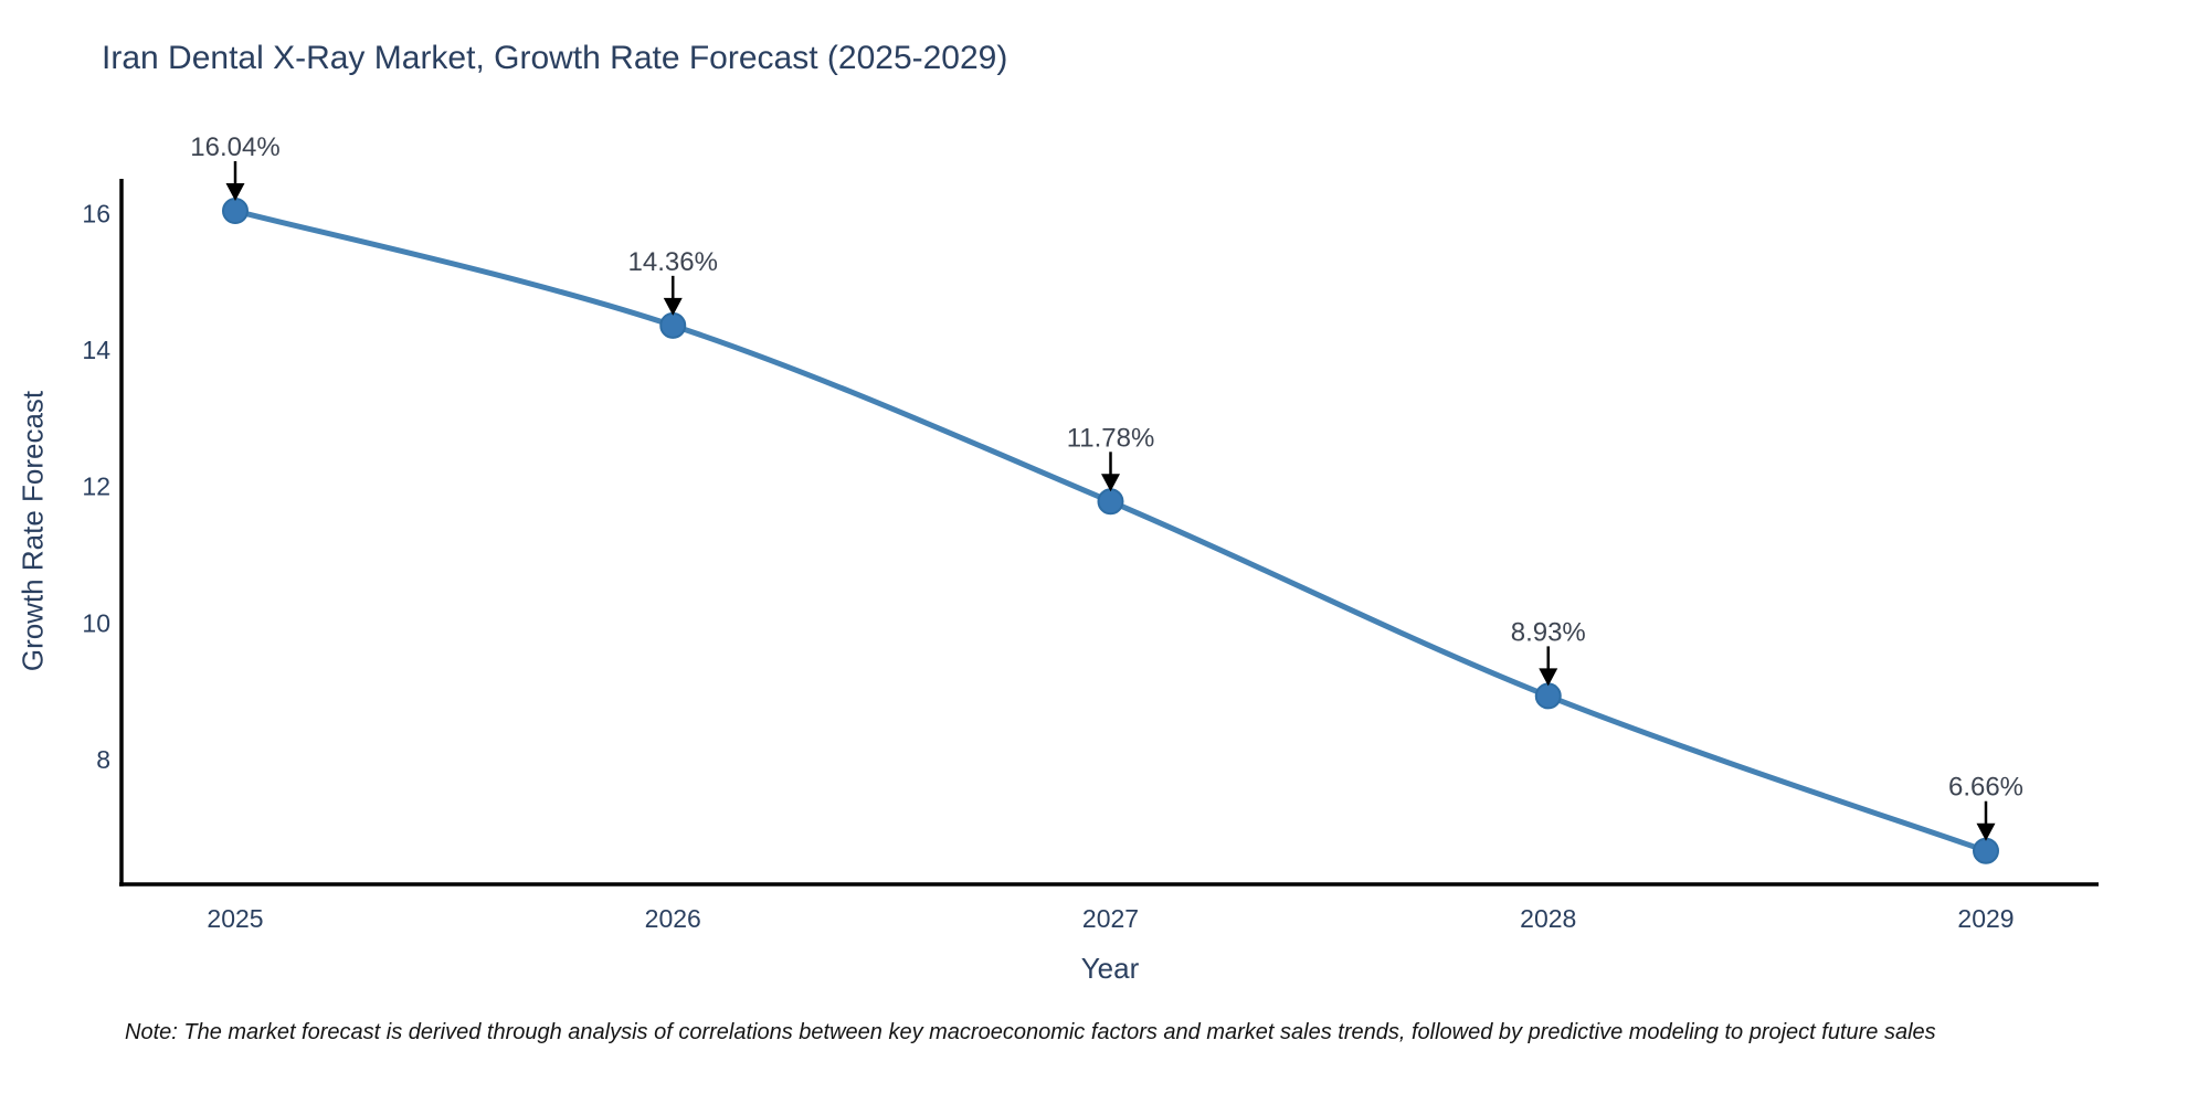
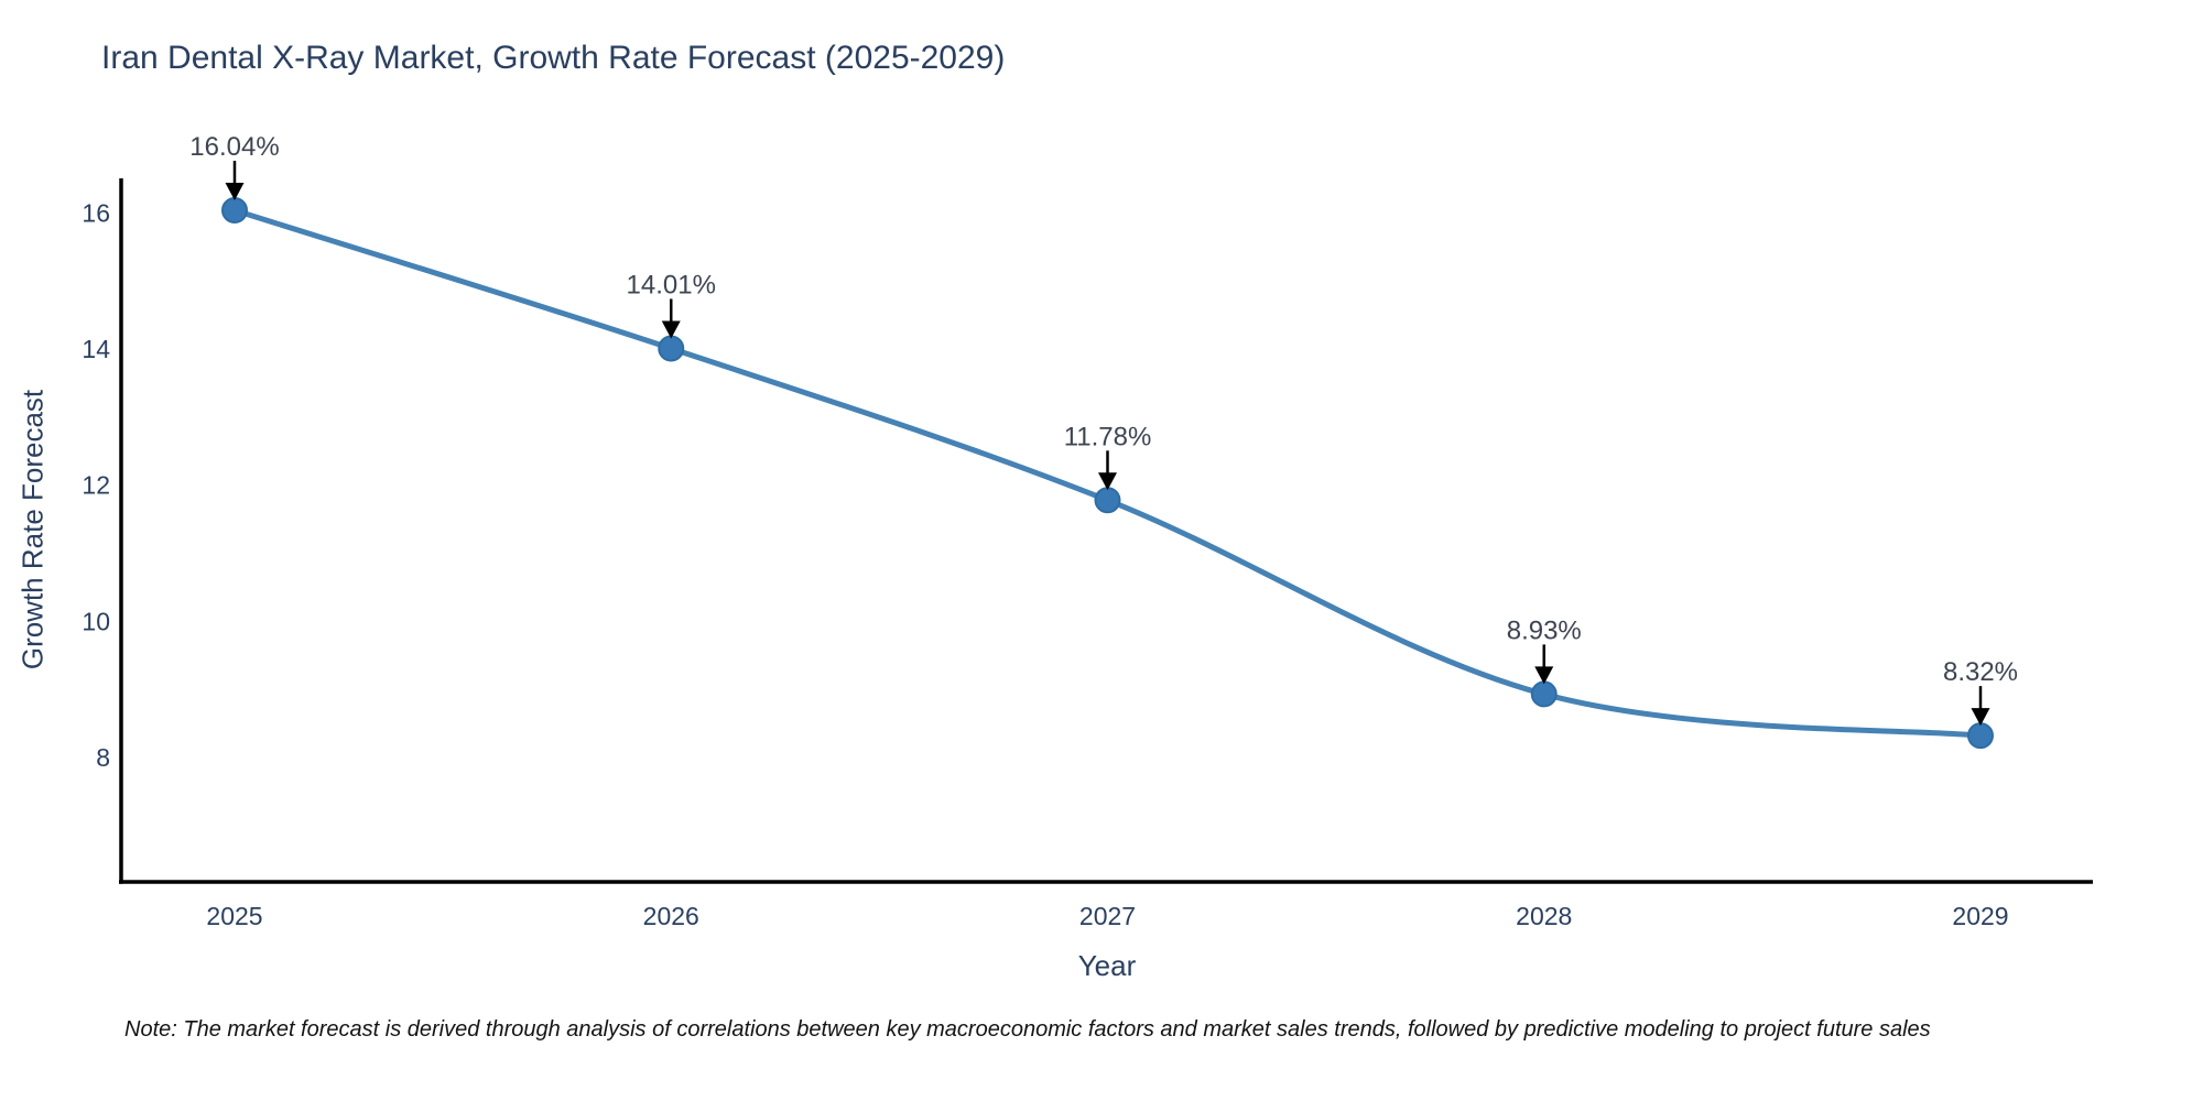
2026: 14.36% -> 14.01%
2029: 6.66% -> 8.32%
